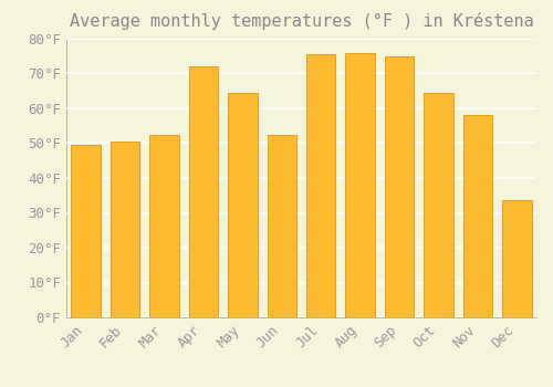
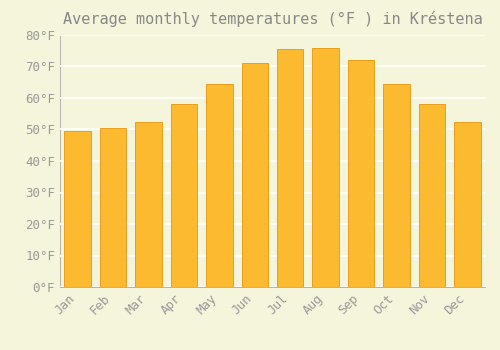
Apr: 72.0°F -> 58.0°F
Jun: 52.5°F -> 71.0°F
Sep: 75.0°F -> 72.0°F
Dec: 33.5°F -> 52.5°F
